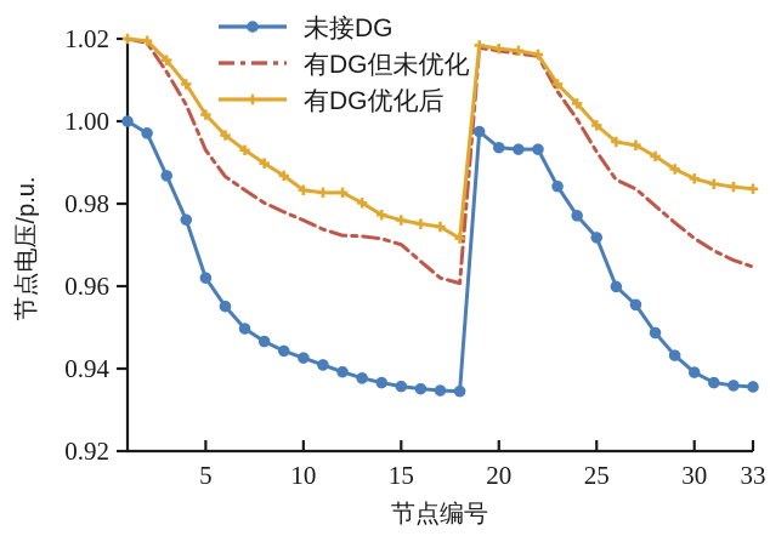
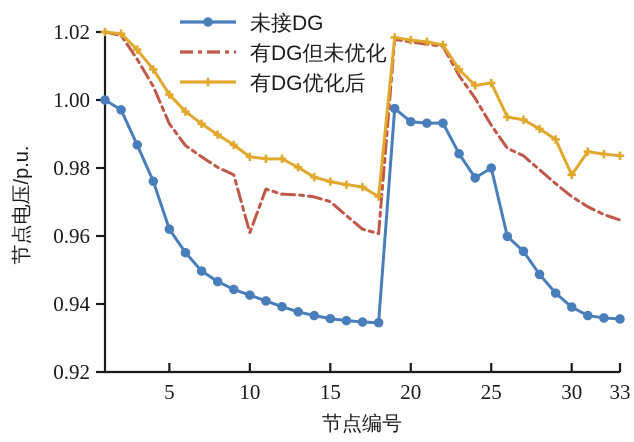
有DG但未优化/10: 0.976 -> 0.961
未接DG/25: 0.972 -> 0.980
有DG优化后/25: 0.999 -> 1.005
有DG优化后/30: 0.986 -> 0.978
